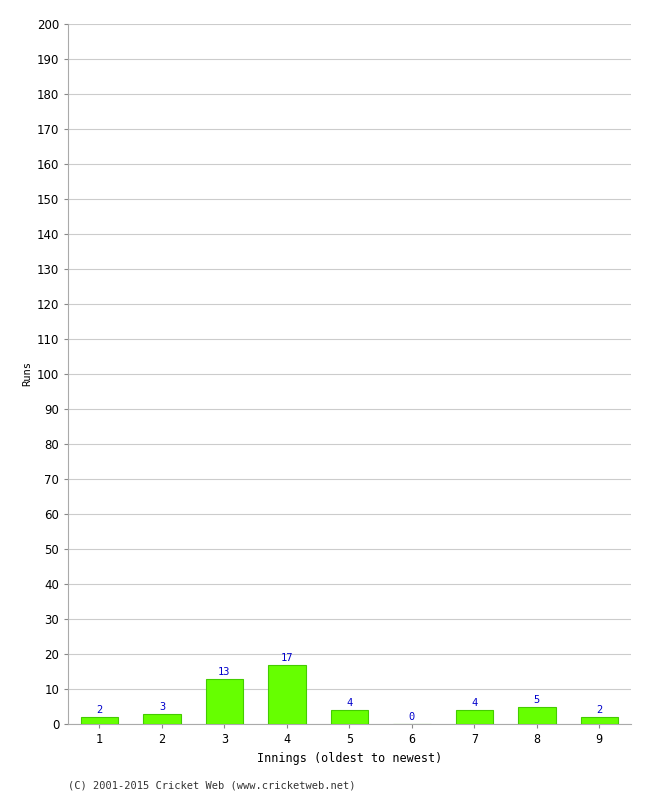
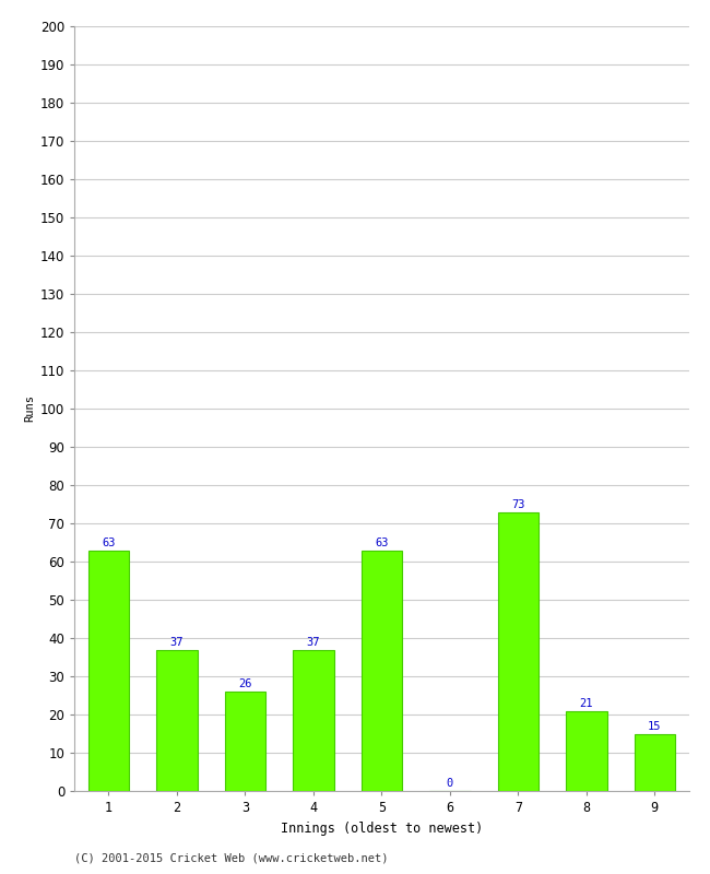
1: 2 -> 63
2: 3 -> 37
3: 13 -> 26
4: 17 -> 37
5: 4 -> 63
7: 4 -> 73
8: 5 -> 21
9: 2 -> 15
